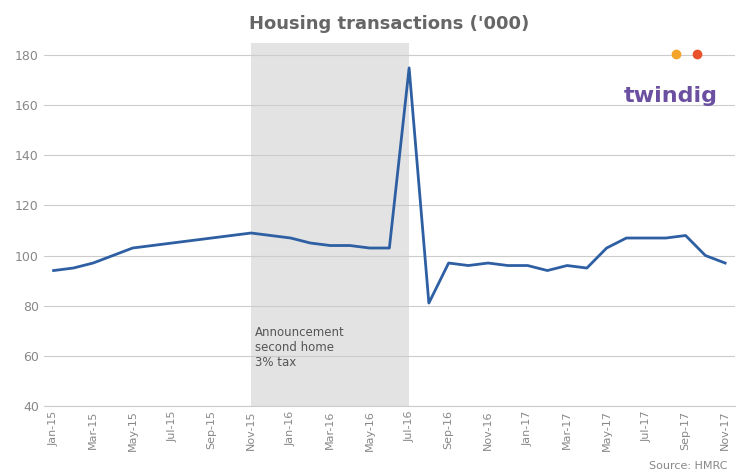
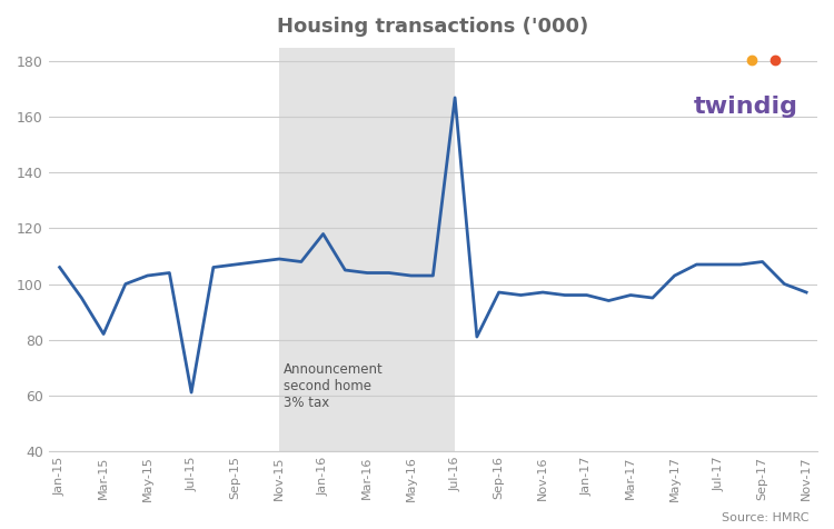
Jan-15: 94 -> 106
Mar-15: 97 -> 82
Jul-15: 105 -> 61
Jan-16: 107 -> 118
Jul-16: 175 -> 167
